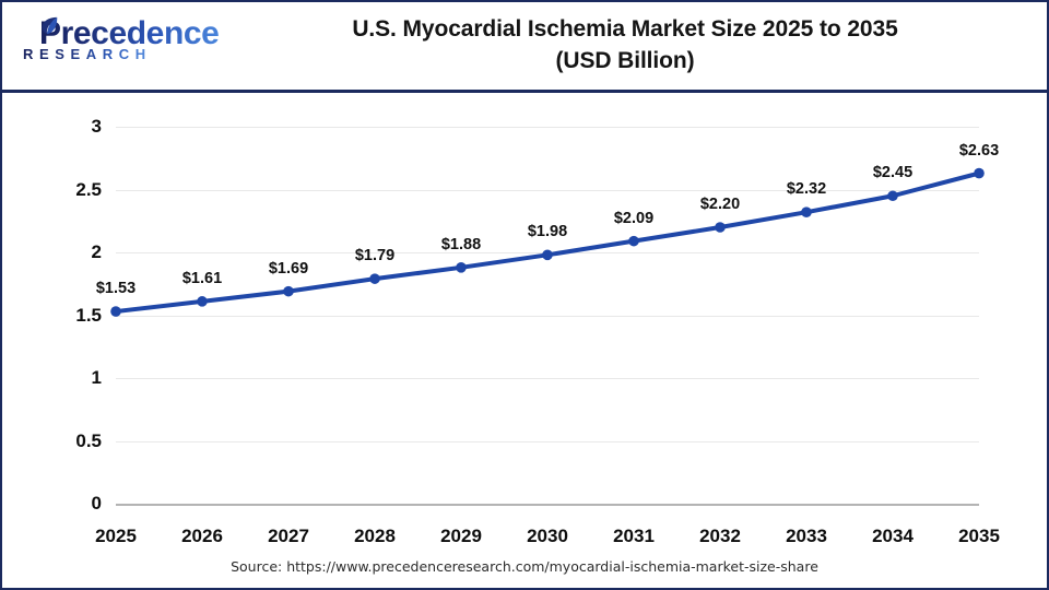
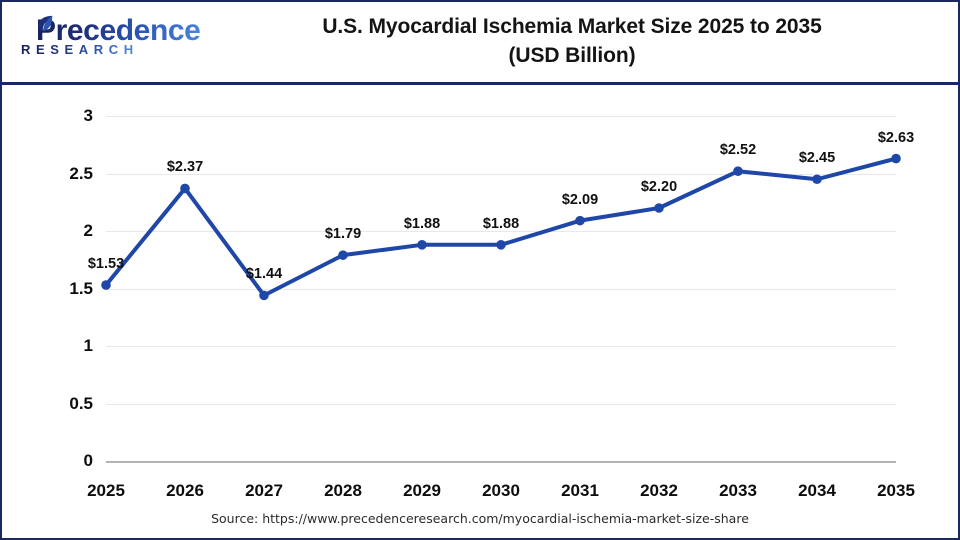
2026: $1.61 -> $2.37
2027: $1.69 -> $1.44
2030: $1.98 -> $1.88
2033: $2.32 -> $2.52
